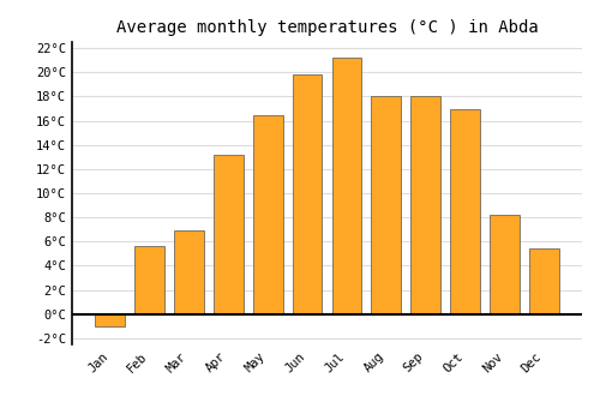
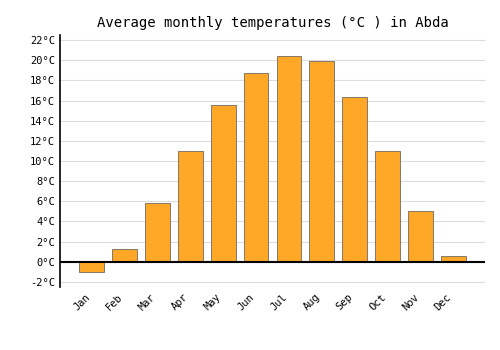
Feb: 5.6°C -> 1.3°C
Mar: 6.9°C -> 5.8°C
Apr: 13.2°C -> 11.0°C
May: 16.4°C -> 15.6°C
Jun: 19.8°C -> 18.7°C
Jul: 21.2°C -> 20.4°C
Aug: 18.0°C -> 19.9°C
Sep: 18.0°C -> 16.3°C
Oct: 16.9°C -> 11.0°C
Nov: 8.2°C -> 5.0°C
Dec: 5.4°C -> 0.6°C
